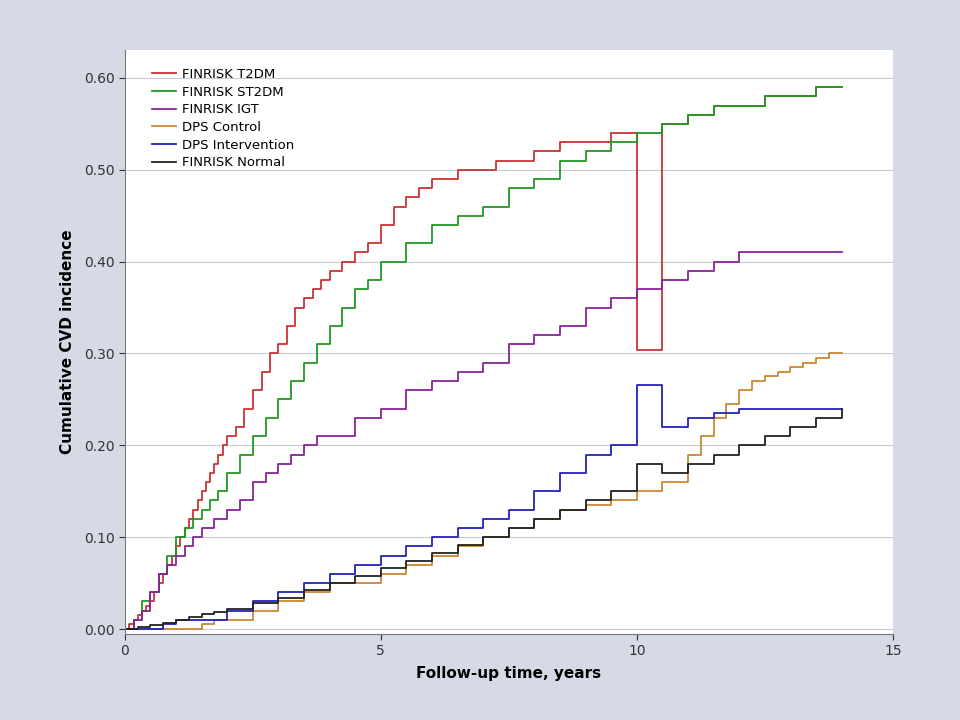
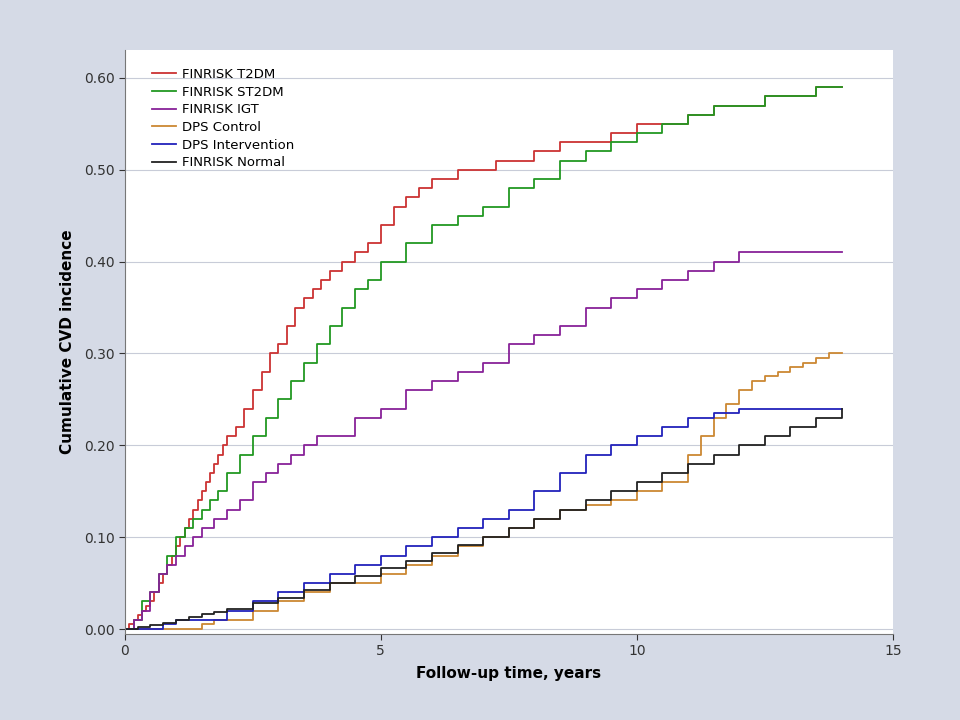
FINRISK T2DM/10: 0.304 -> 0.550
DPS Intervention/10: 0.266 -> 0.210
FINRISK Normal/10: 0.180 -> 0.160
